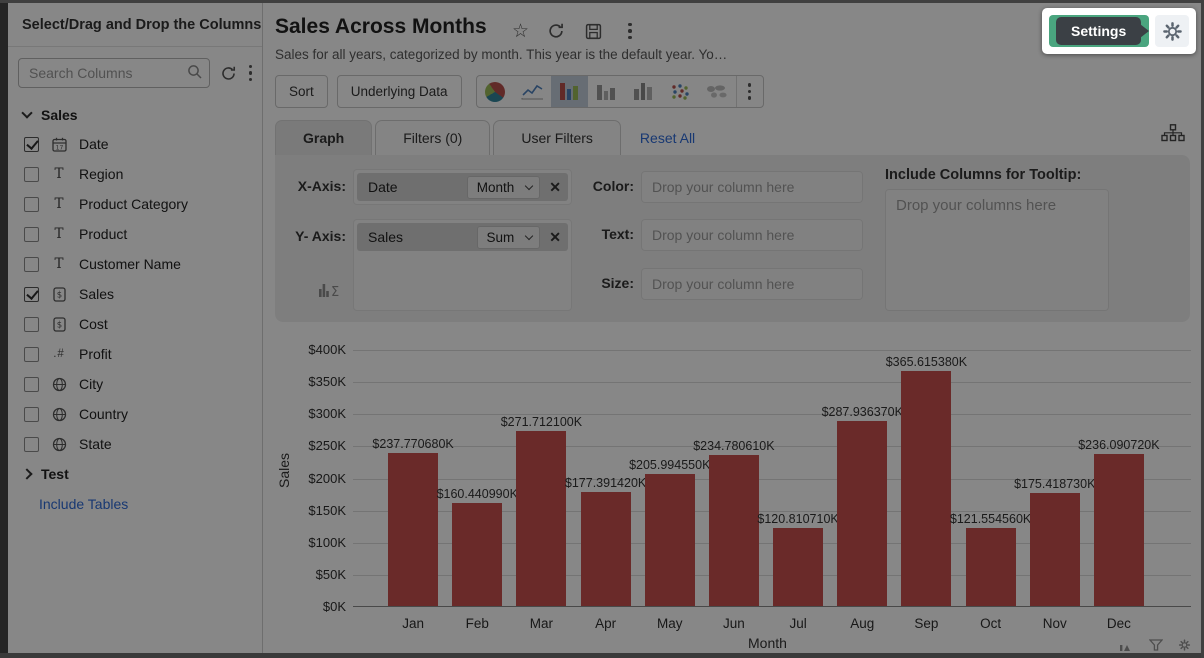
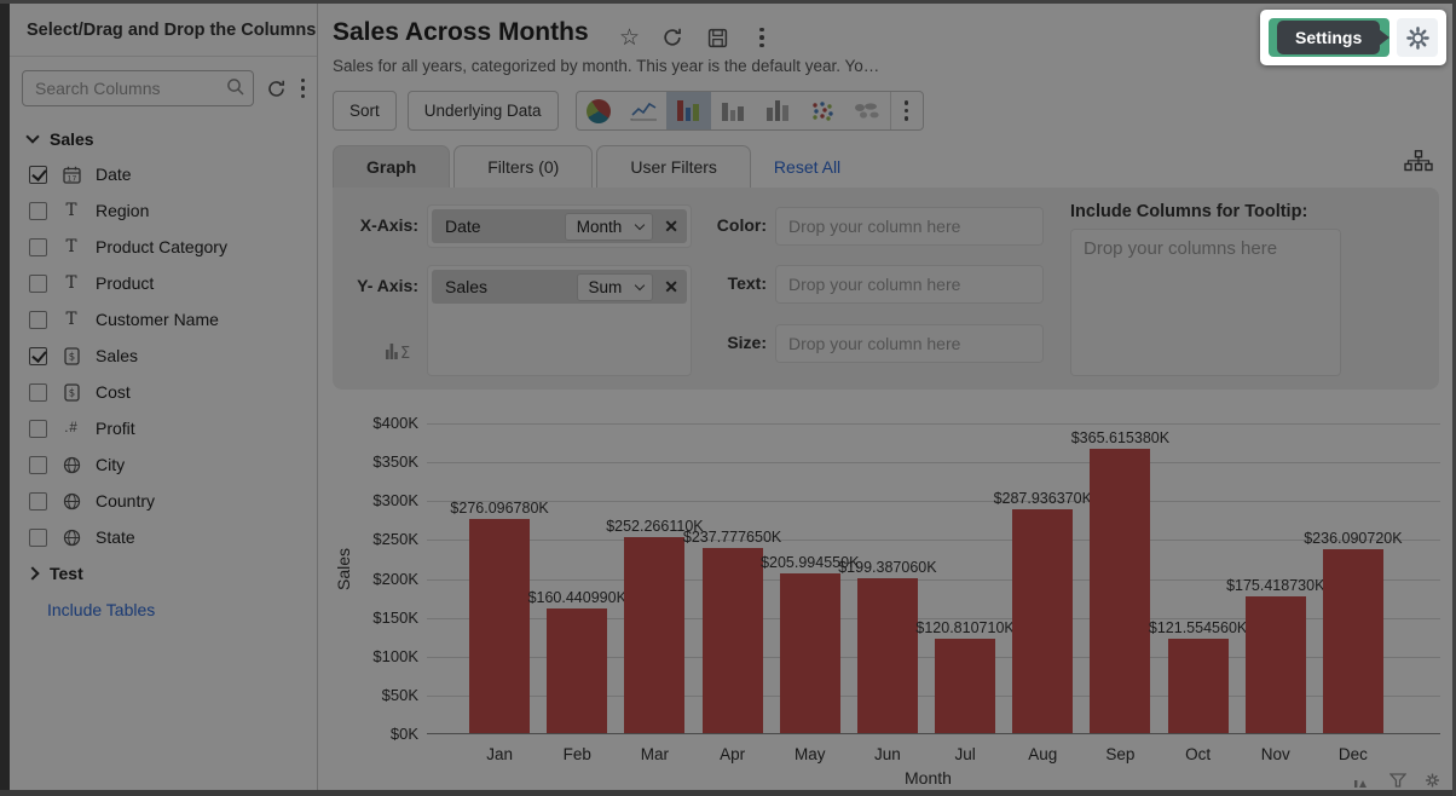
Jan: $237.770680K -> $276.096780K
Mar: $271.712100K -> $252.266110K
Apr: $177.391420K -> $237.777650K
Jun: $234.780610K -> $199.387060K
